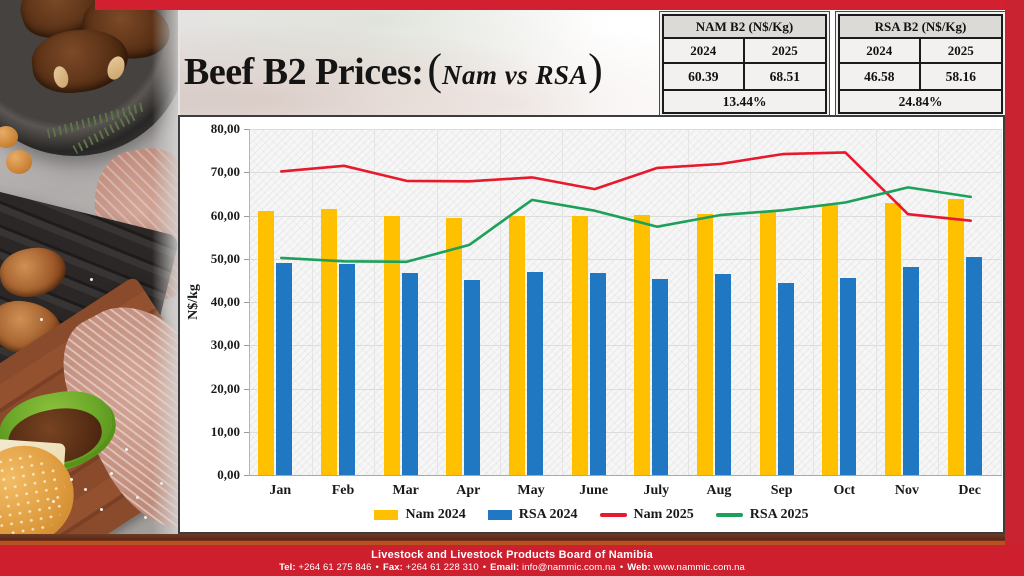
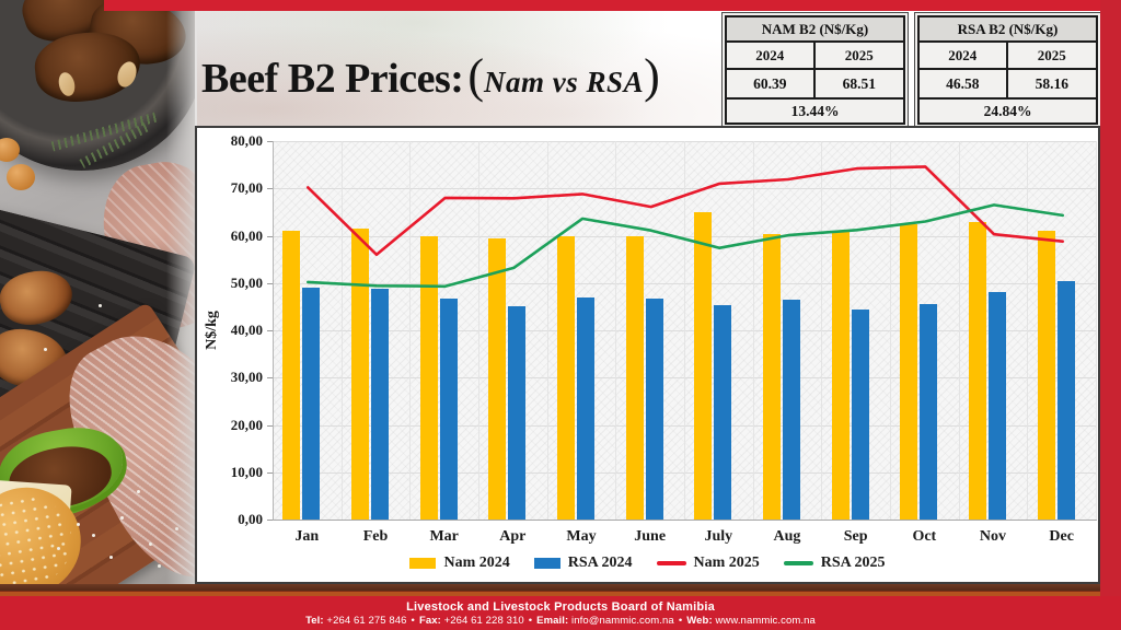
Nam 2025/Feb: 72 -> 56
Nam 2024/July: 60 -> 65
Nam 2024/Dec: 64 -> 61
